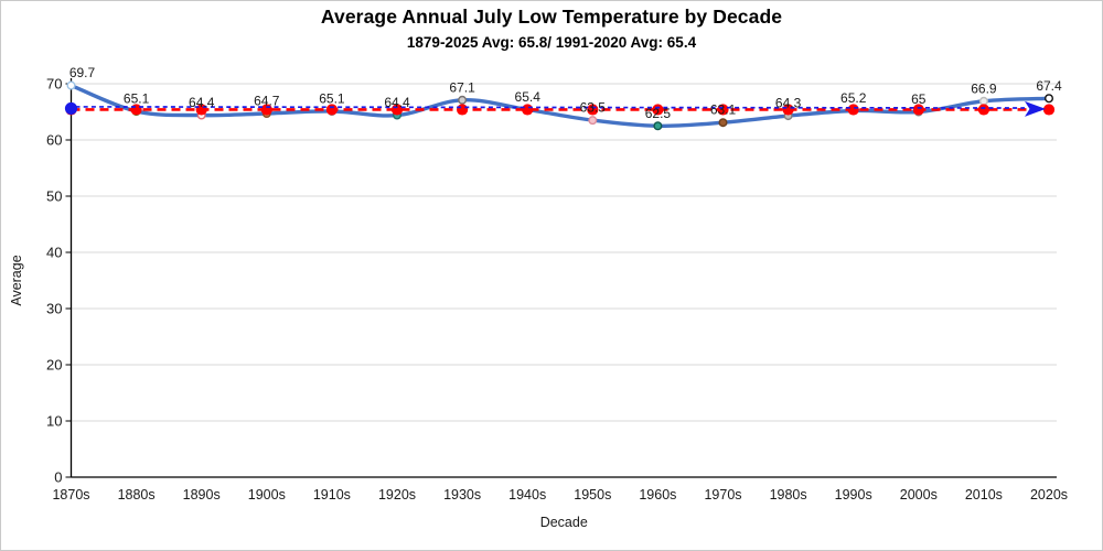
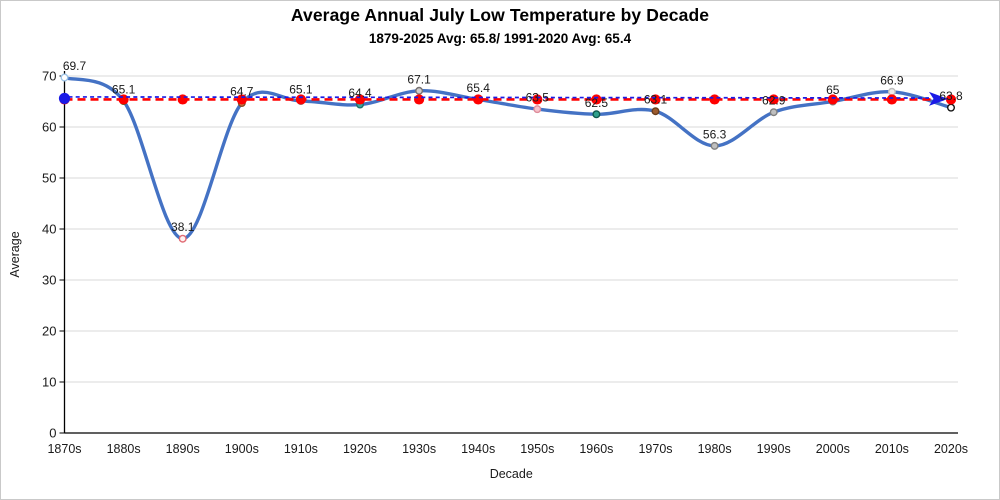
1890s: 64.4 -> 38.1
1980s: 64.3 -> 56.3
1990s: 65.2 -> 62.9
2020s: 67.4 -> 63.8
